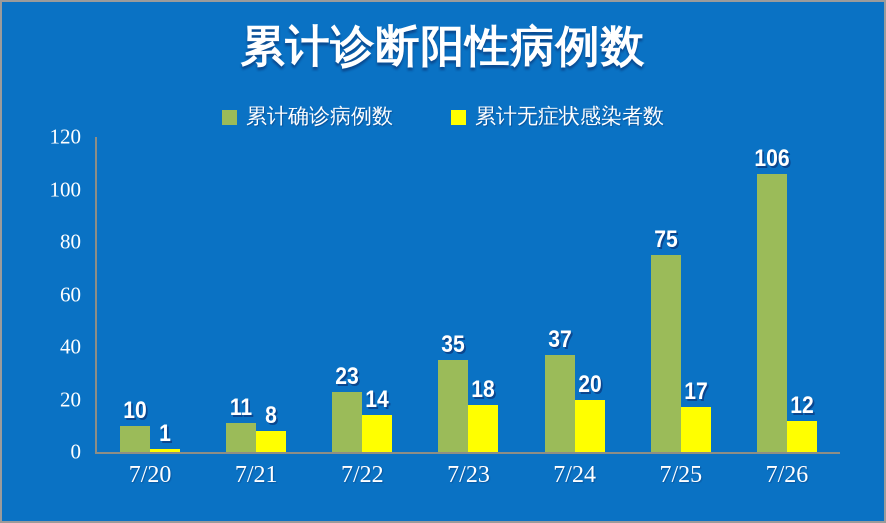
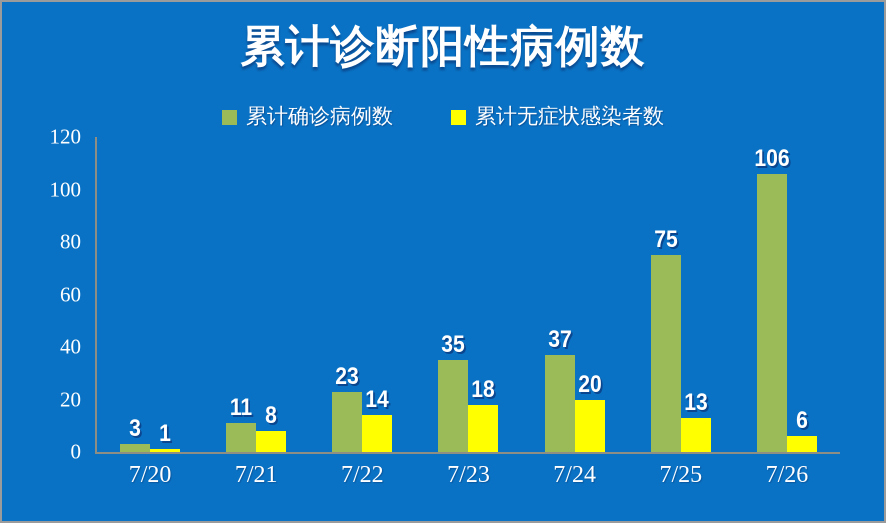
累计确诊病例数/7/20: 10 -> 3
累计无症状感染者数/7/25: 17 -> 13
累计无症状感染者数/7/26: 12 -> 6
